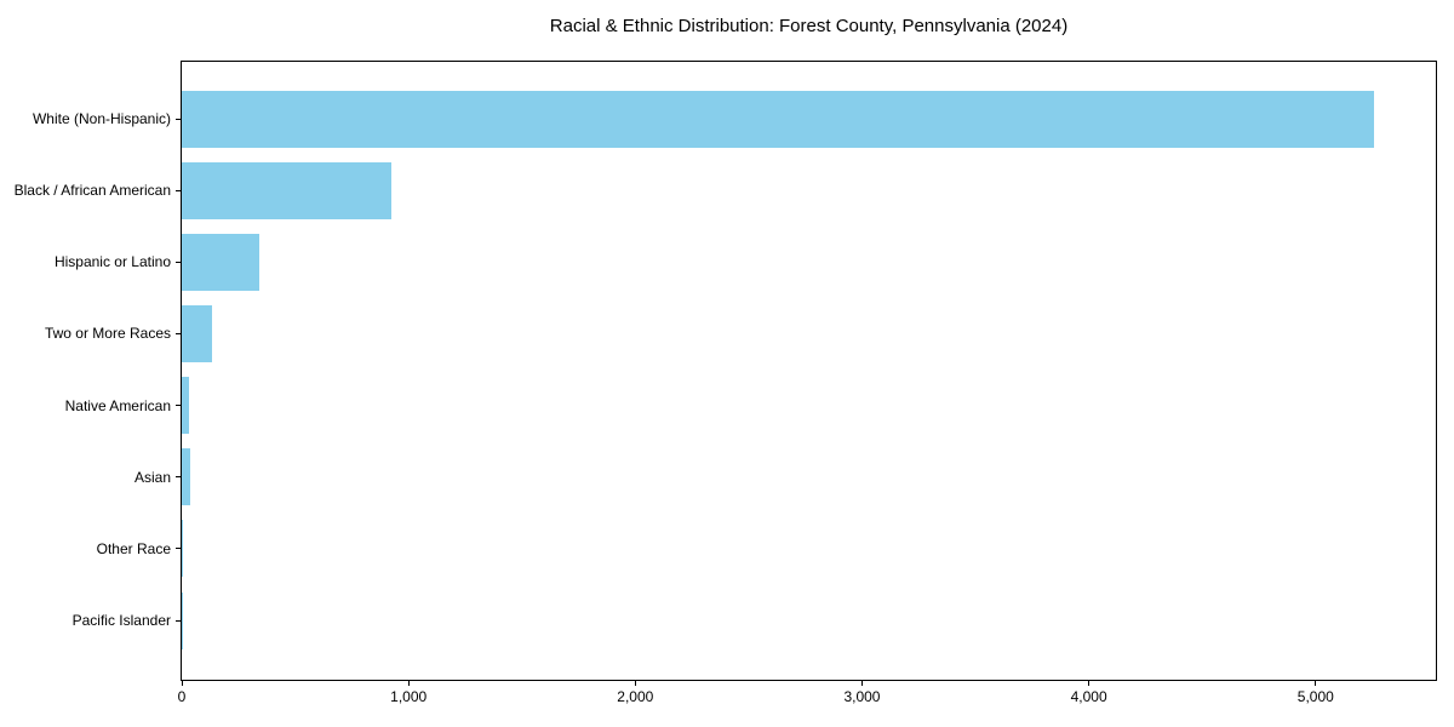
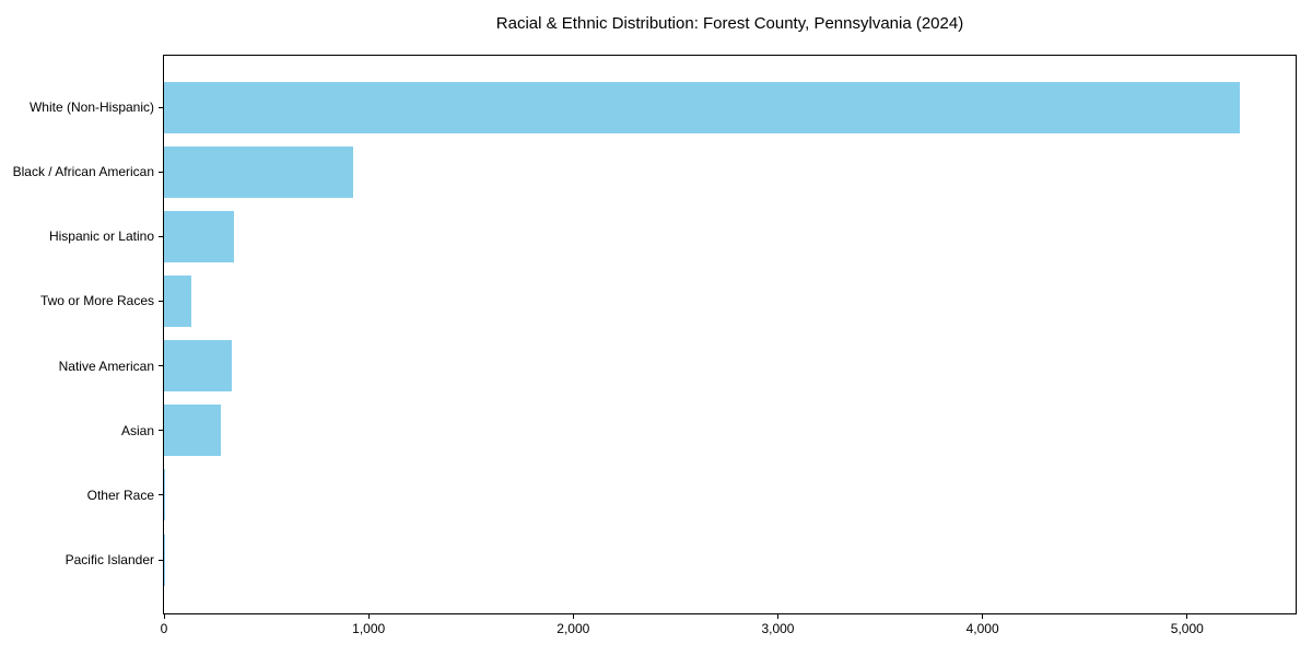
Native American: 30 -> 330
Asian: 40 -> 280
